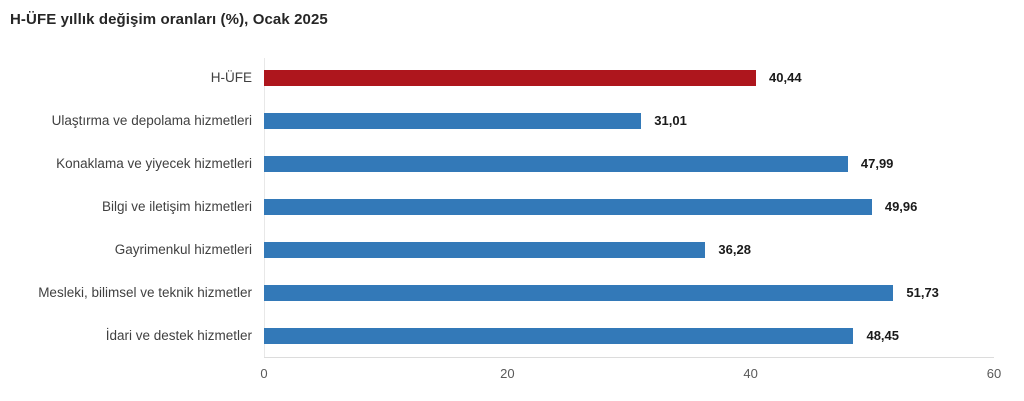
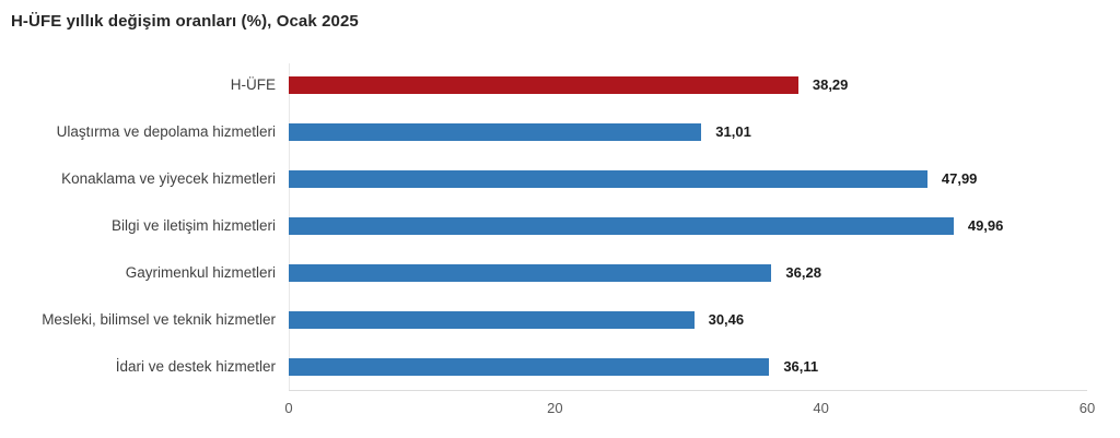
H-ÜFE: 40,44 -> 38,29
Mesleki, bilimsel ve teknik hizmetler: 51,73 -> 30,46
İdari ve destek hizmetler: 48,45 -> 36,11
